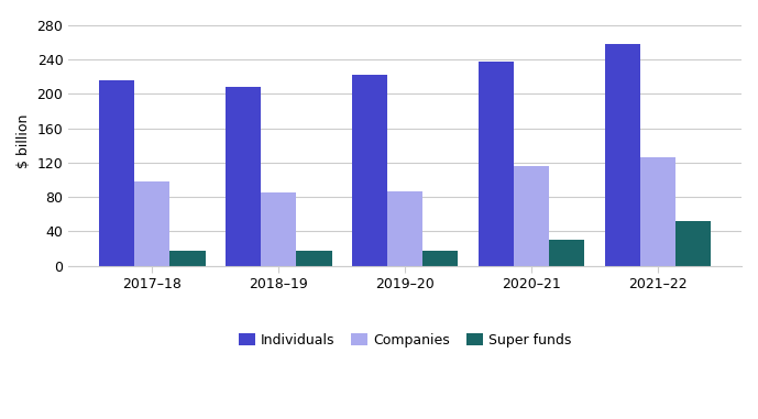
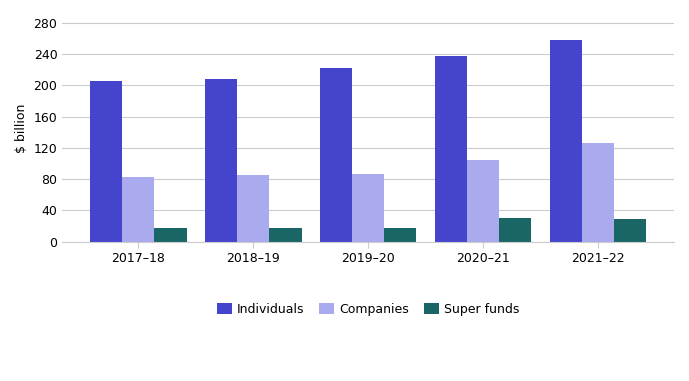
Individuals/2017–18: 216 -> 205
Companies/2017–18: 98 -> 83
Companies/2020–21: 116 -> 104
Super funds/2021–22: 52 -> 29
